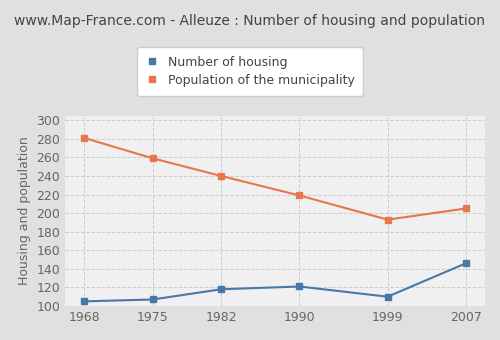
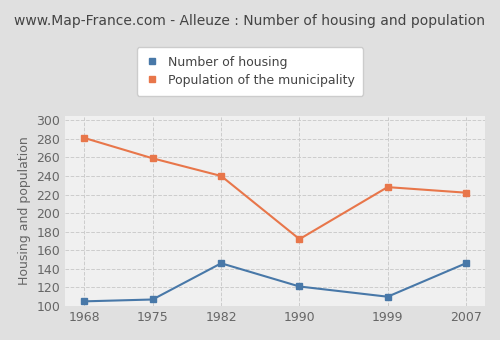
Number of housing/1982: 118 -> 146
Population of the municipality/1990: 219 -> 172
Population of the municipality/1999: 193 -> 228
Population of the municipality/2007: 205 -> 222
